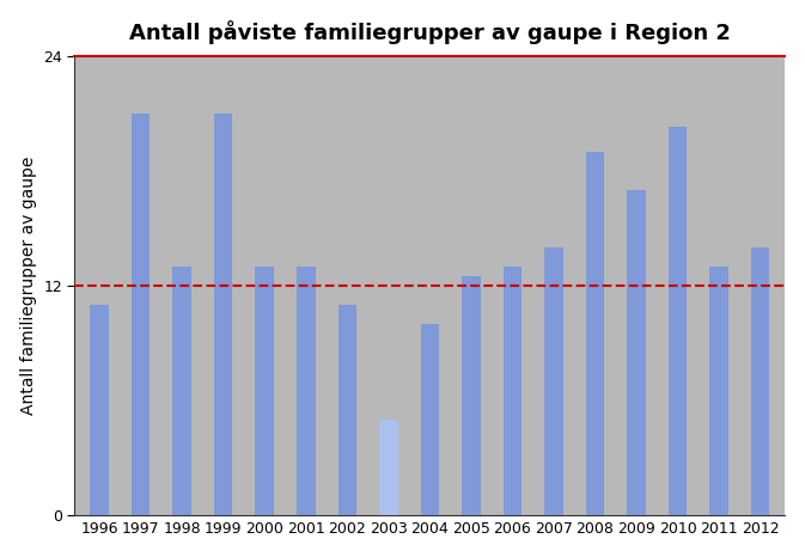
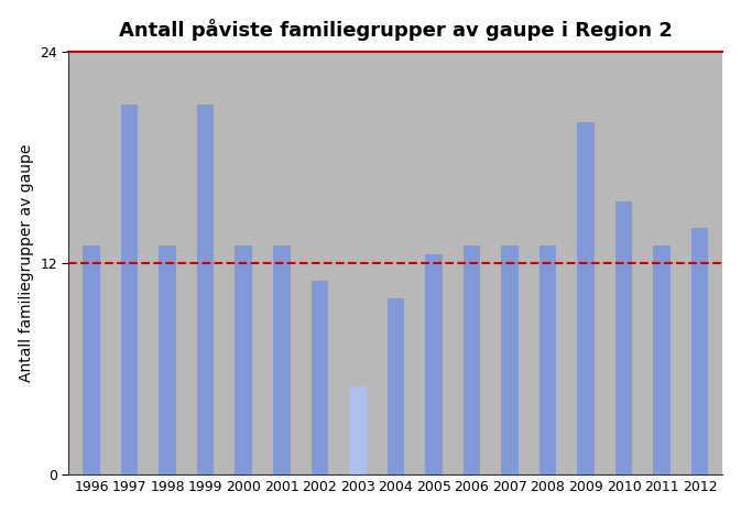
1996: 11.0 -> 13.0
2007: 14.0 -> 13.0
2008: 19.0 -> 13.0
2009: 17.0 -> 20.0
2010: 20.3 -> 15.5
